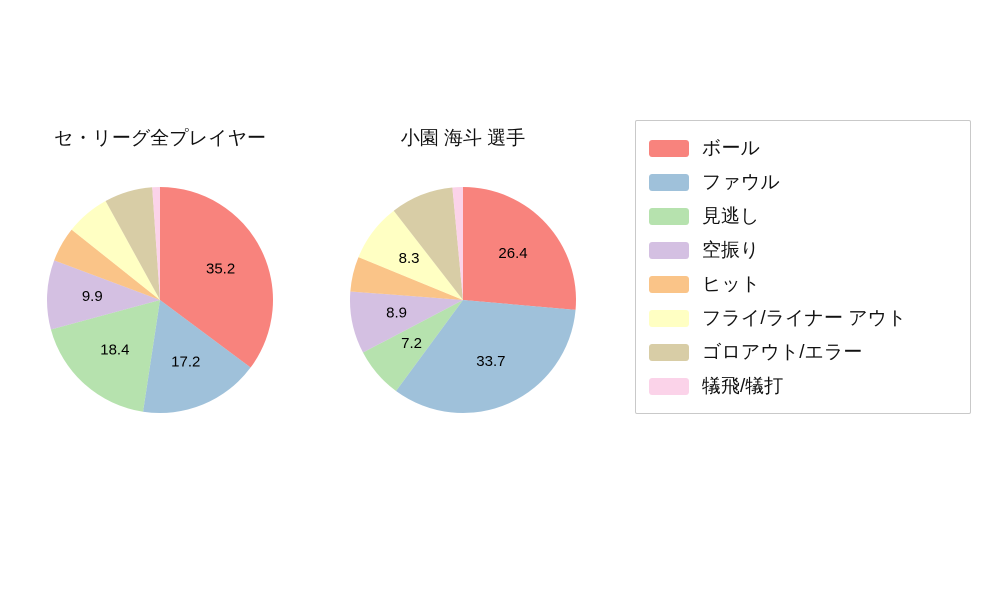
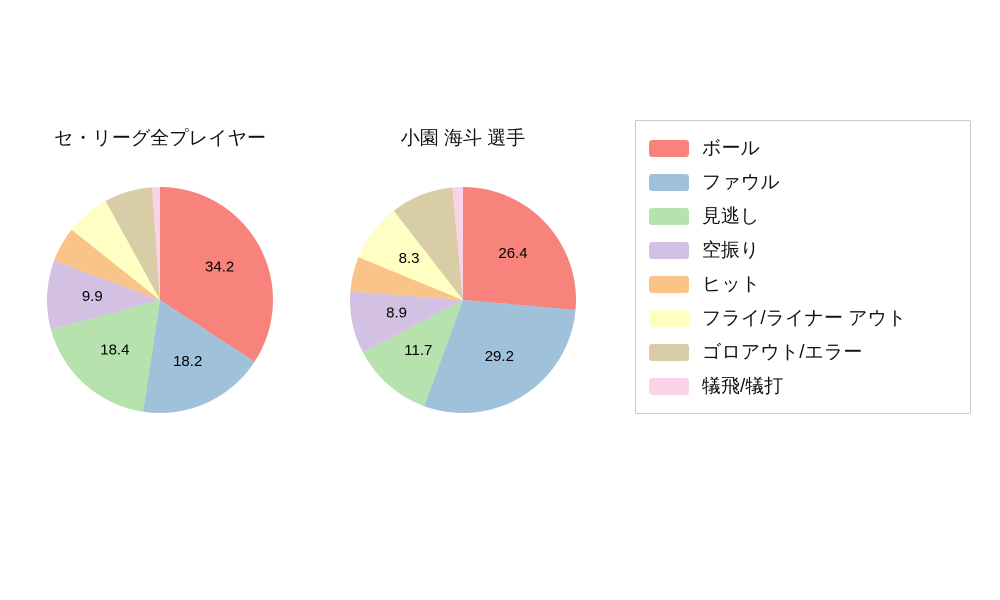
セ・リーグ全プレイヤー/ボール: 35.2 -> 34.2
セ・リーグ全プレイヤー/ファウル: 17.2 -> 18.2
小園 海斗 選手/ファウル: 33.7 -> 29.2
小園 海斗 選手/見逃し: 7.2 -> 11.7
